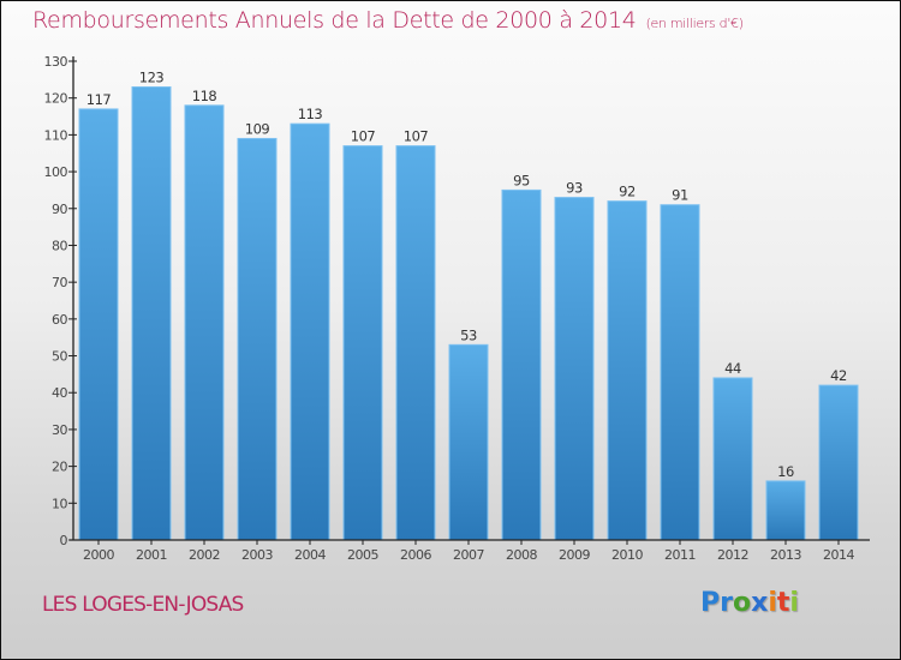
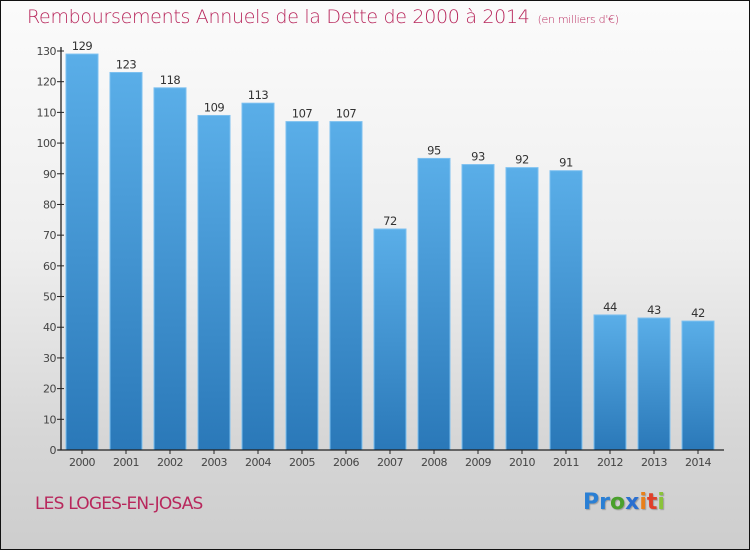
2000: 117 -> 129
2007: 53 -> 72
2013: 16 -> 43
